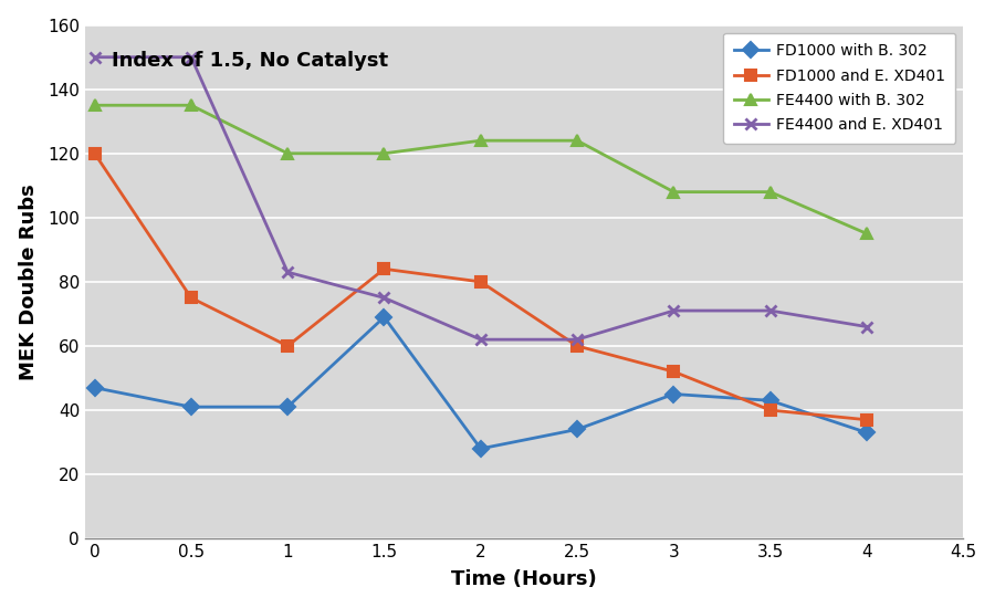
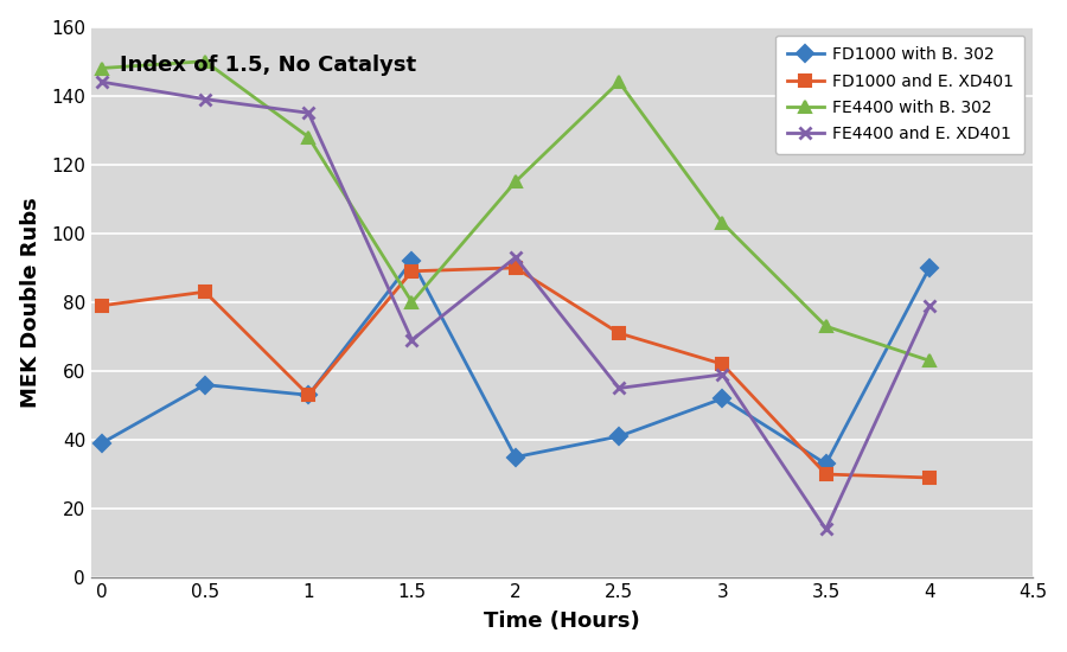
FD1000 with B. 302/0: 47 -> 39
FD1000 and E. XD401/0: 120 -> 79
FE4400 with B. 302/0: 135 -> 148
FE4400 and E. XD401/0: 150 -> 144
FD1000 with B. 302/0.5: 41 -> 56
FD1000 and E. XD401/0.5: 75 -> 83
FE4400 with B. 302/0.5: 135 -> 150
FE4400 and E. XD401/0.5: 150 -> 139
FD1000 with B. 302/1: 41 -> 53
FD1000 and E. XD401/1: 60 -> 53
FE4400 with B. 302/1: 120 -> 128
FE4400 and E. XD401/1: 83 -> 135
FD1000 with B. 302/1.5: 69 -> 92
FD1000 and E. XD401/1.5: 84 -> 89
FE4400 with B. 302/1.5: 120 -> 80
FE4400 and E. XD401/1.5: 75 -> 69
FD1000 with B. 302/2: 28 -> 35
FD1000 and E. XD401/2: 80 -> 90
FE4400 with B. 302/2: 124 -> 115
FE4400 and E. XD401/2: 62 -> 93
FD1000 with B. 302/2.5: 34 -> 41
FD1000 and E. XD401/2.5: 60 -> 71
FE4400 with B. 302/2.5: 124 -> 144
FE4400 and E. XD401/2.5: 62 -> 55
FD1000 with B. 302/3: 45 -> 52
FD1000 and E. XD401/3: 52 -> 62
FE4400 with B. 302/3: 108 -> 103
FE4400 and E. XD401/3: 71 -> 59
FD1000 with B. 302/3.5: 43 -> 33
FD1000 and E. XD401/3.5: 40 -> 30
FE4400 with B. 302/3.5: 108 -> 73
FE4400 and E. XD401/3.5: 71 -> 14
FD1000 with B. 302/4: 33 -> 90
FD1000 and E. XD401/4: 37 -> 29
FE4400 with B. 302/4: 95 -> 63
FE4400 and E. XD401/4: 66 -> 79
